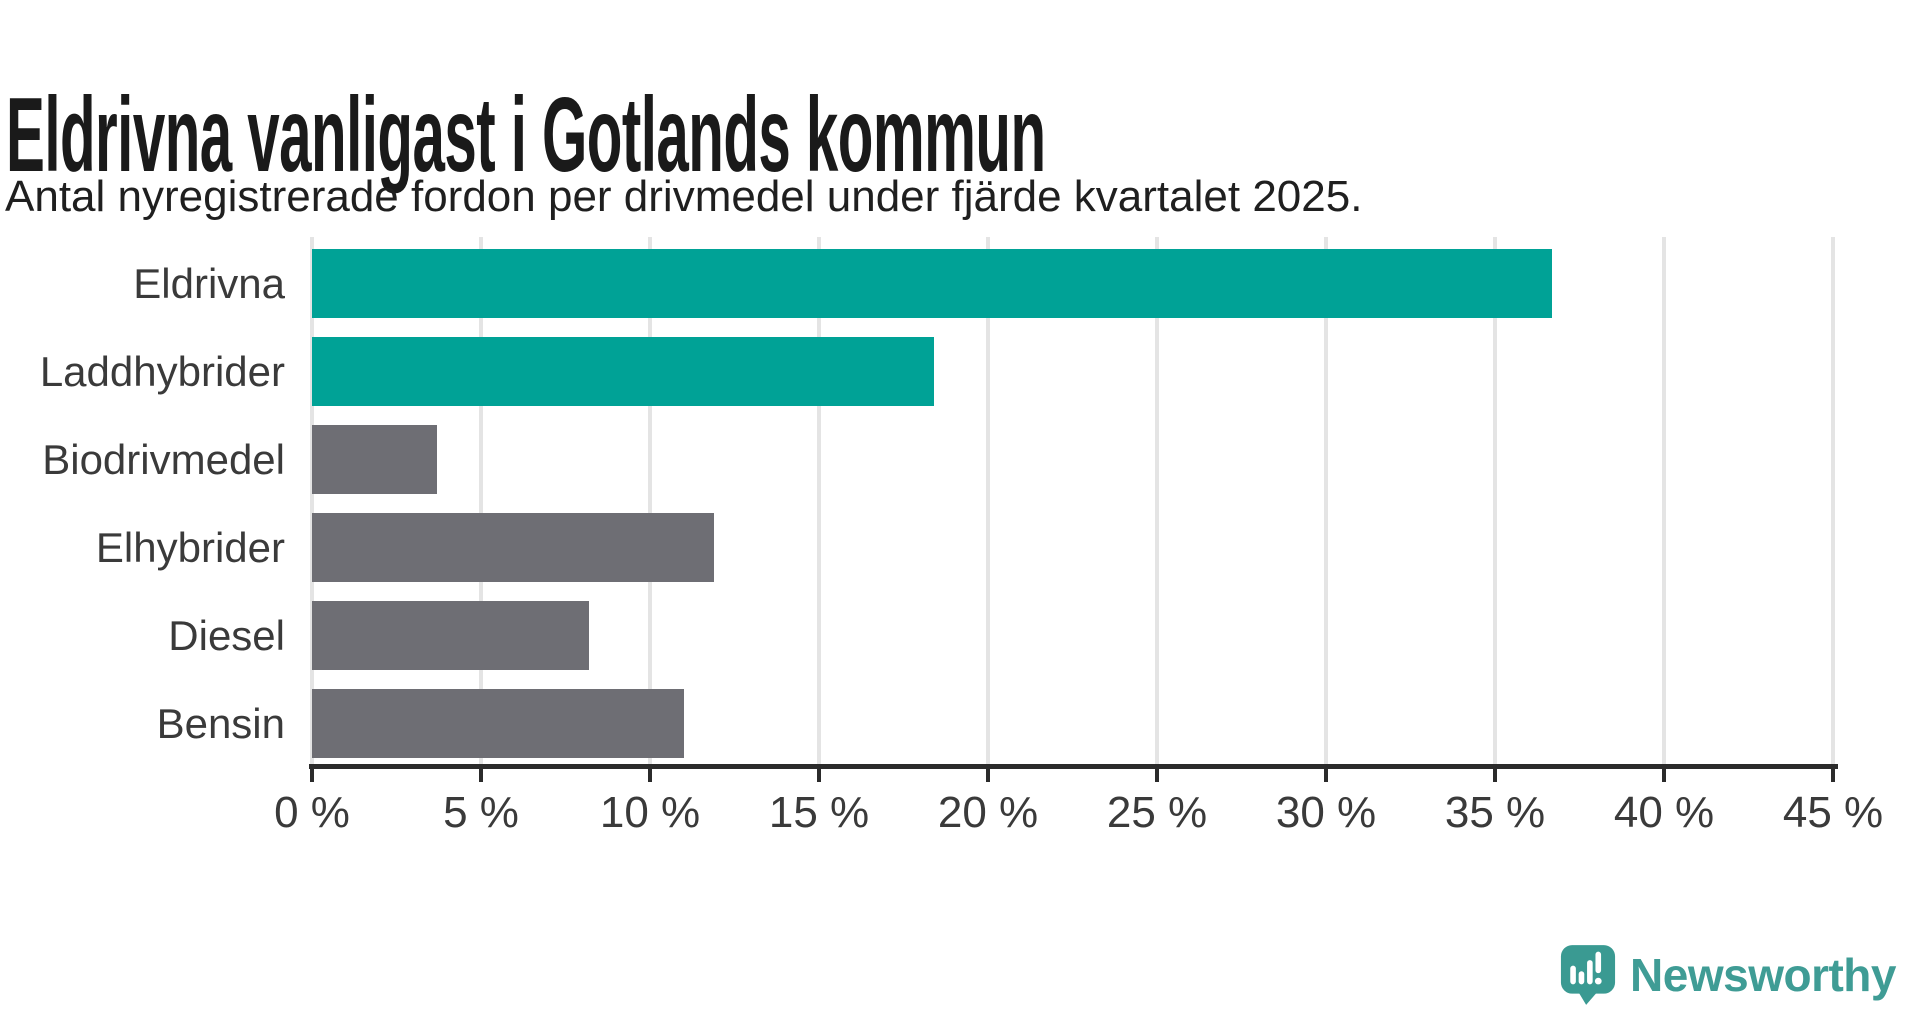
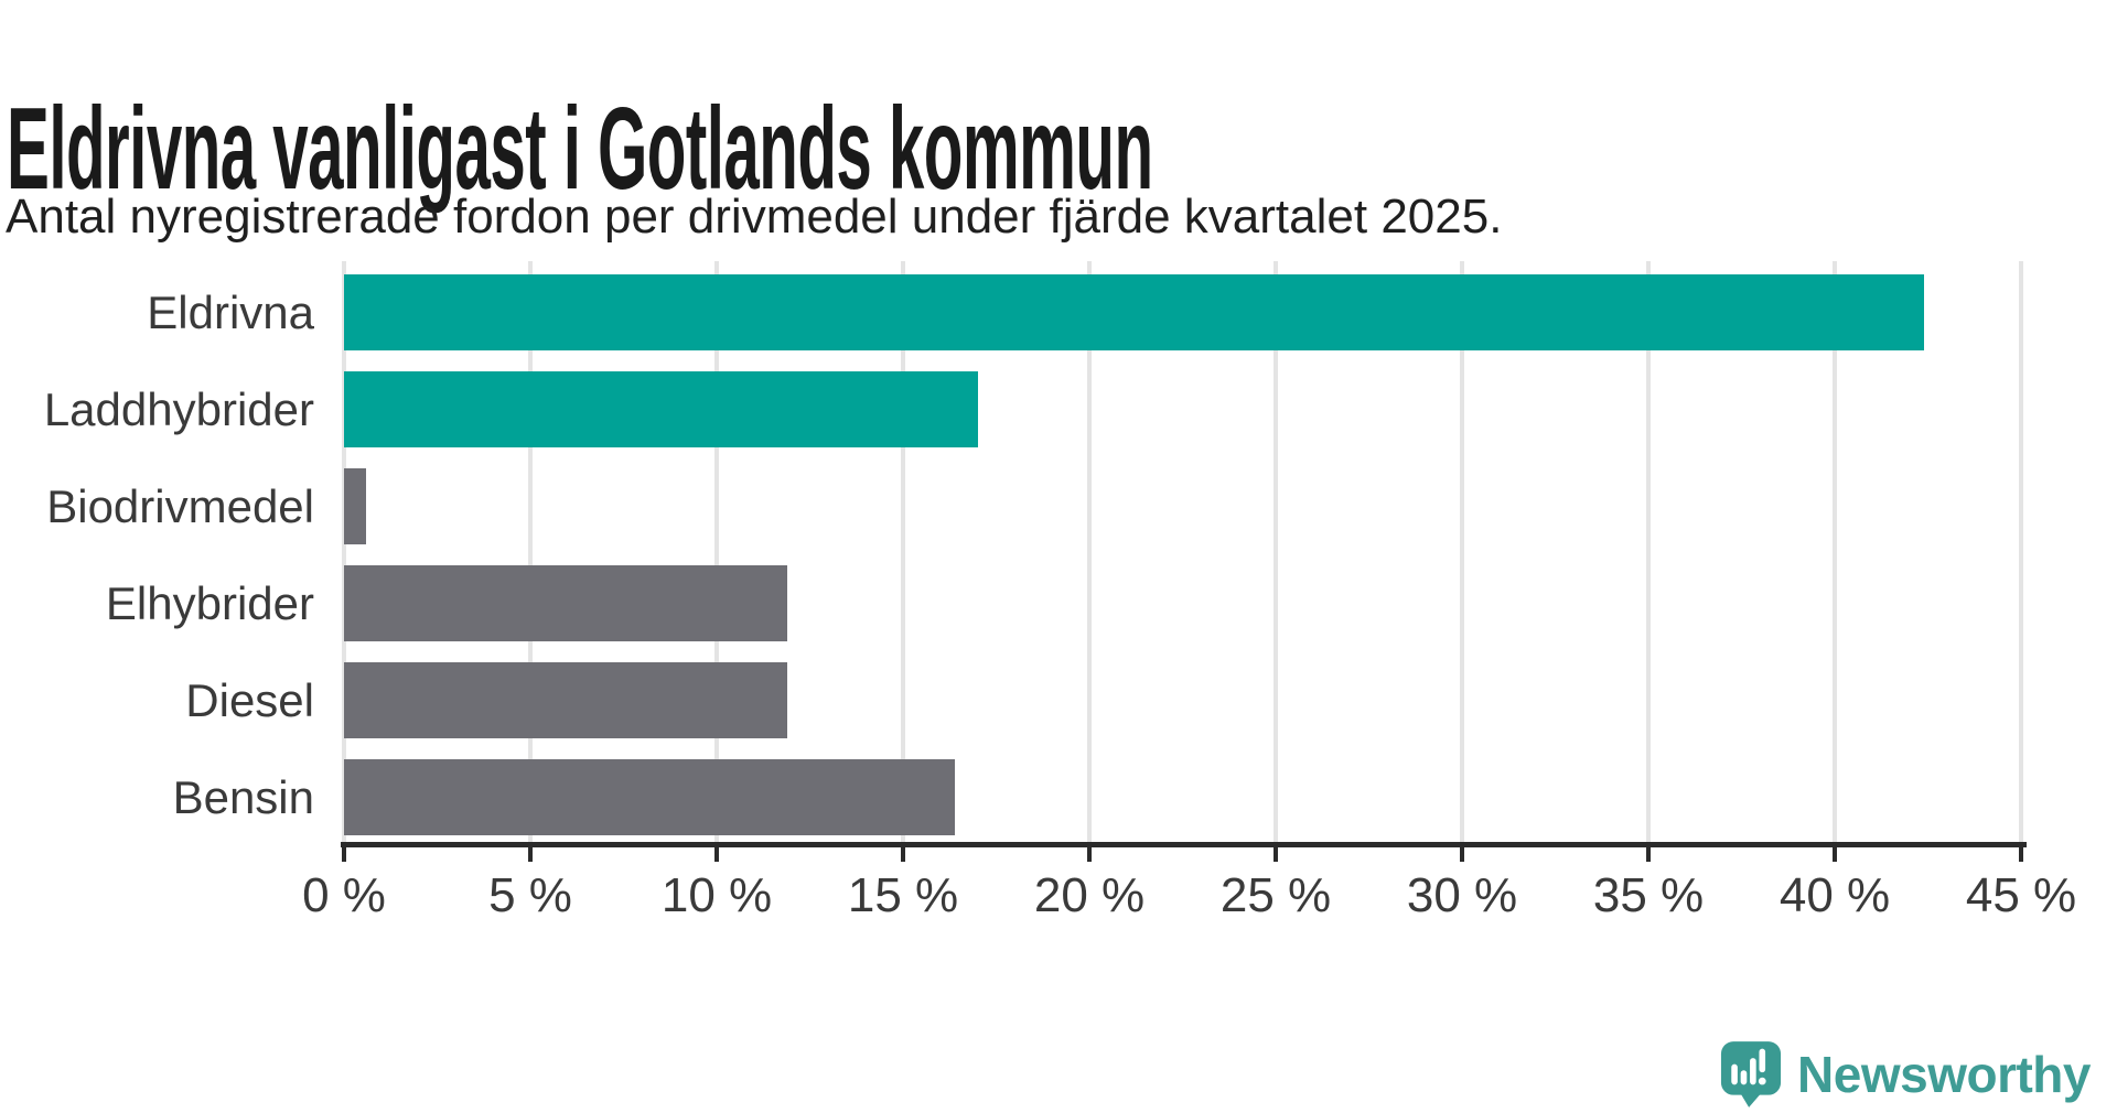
Eldrivna: 36.7% -> 42.4%
Laddhybrider: 18.4% -> 17.0%
Biodrivmedel: 3.7% -> 0.6%
Diesel: 8.2% -> 11.9%
Bensin: 11.0% -> 16.4%
